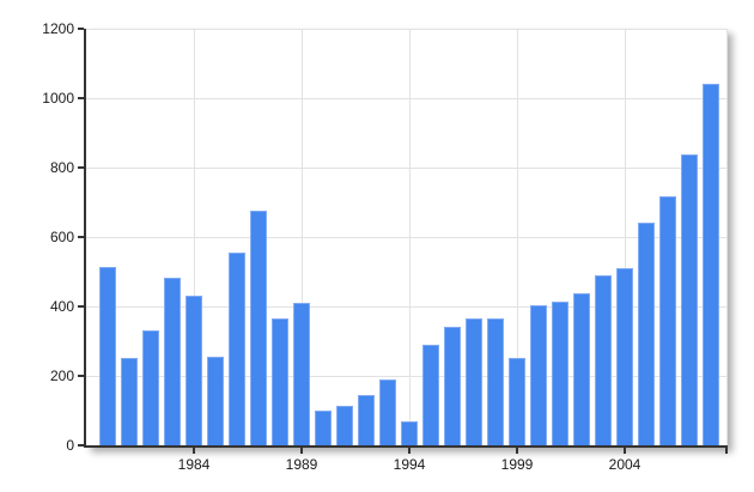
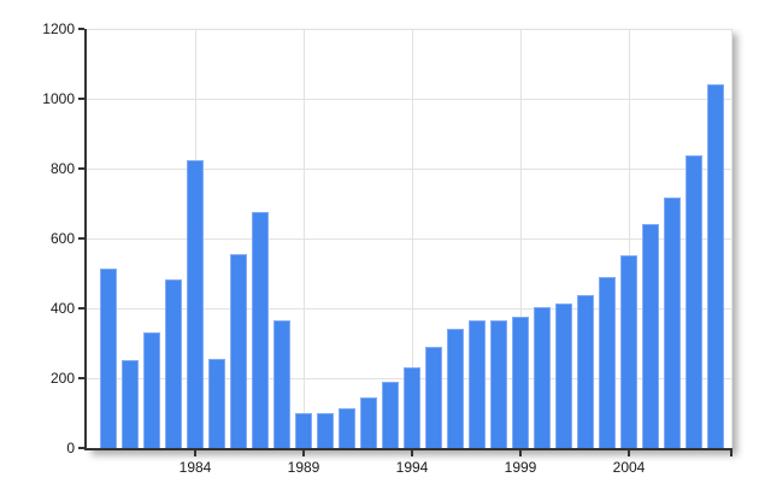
1984: 430 -> 820
1989: 410 -> 100
1994: 70 -> 230
1999: 250 -> 380
2004: 510 -> 550
